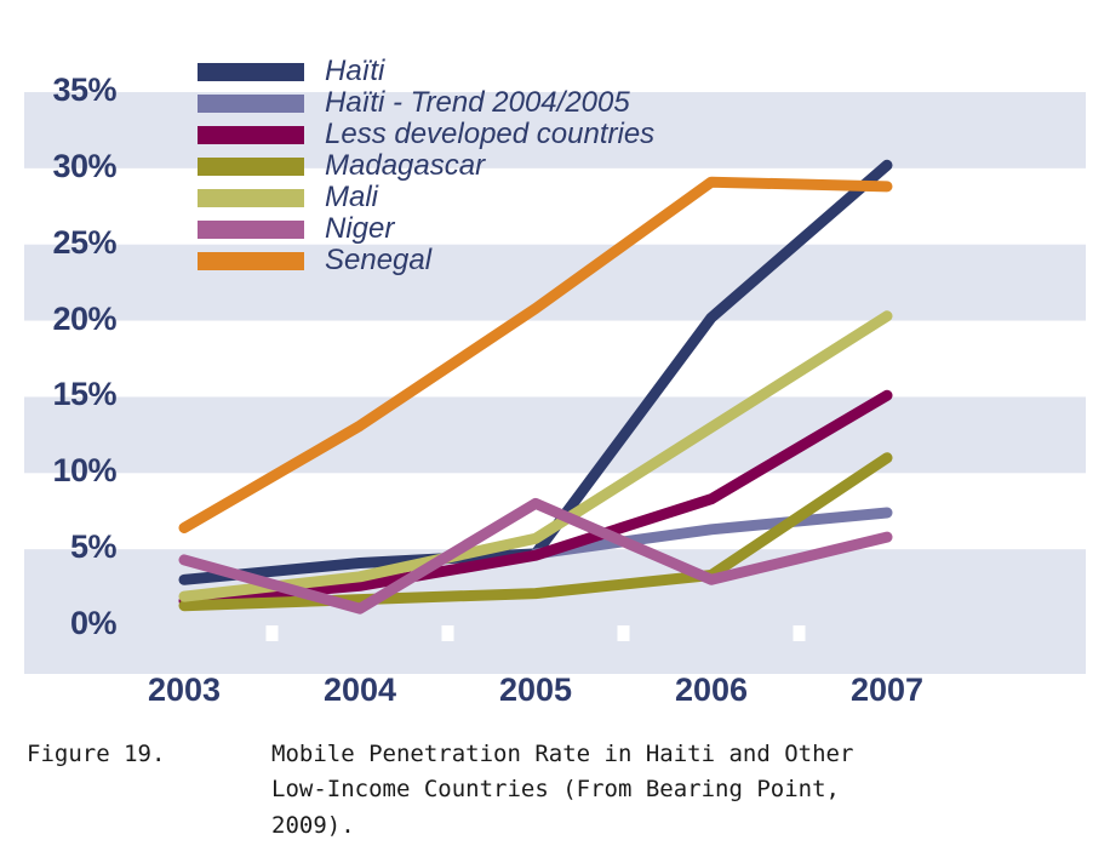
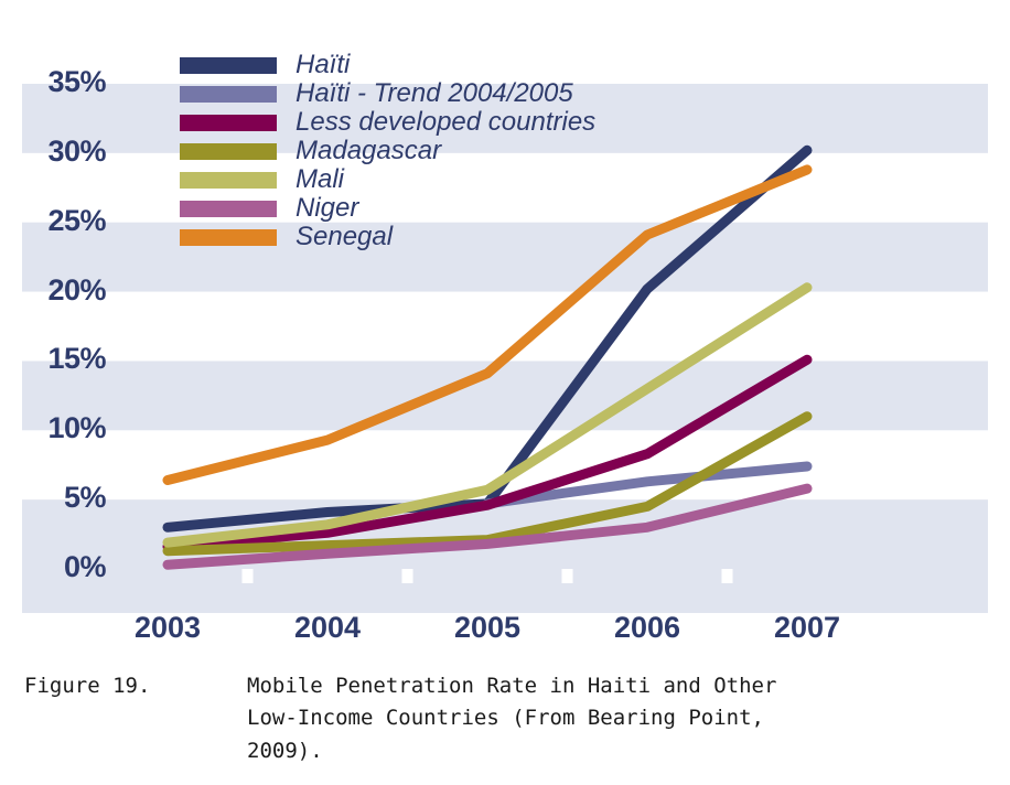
Niger/2003: 4.3% -> 0.3%
Senegal/2004: 13.1% -> 9.3%
Niger/2005: 8.0% -> 1.8%
Senegal/2005: 20.8% -> 14.1%
Madagascar/2006: 3.3% -> 4.5%
Senegal/2006: 29.1% -> 24.1%
